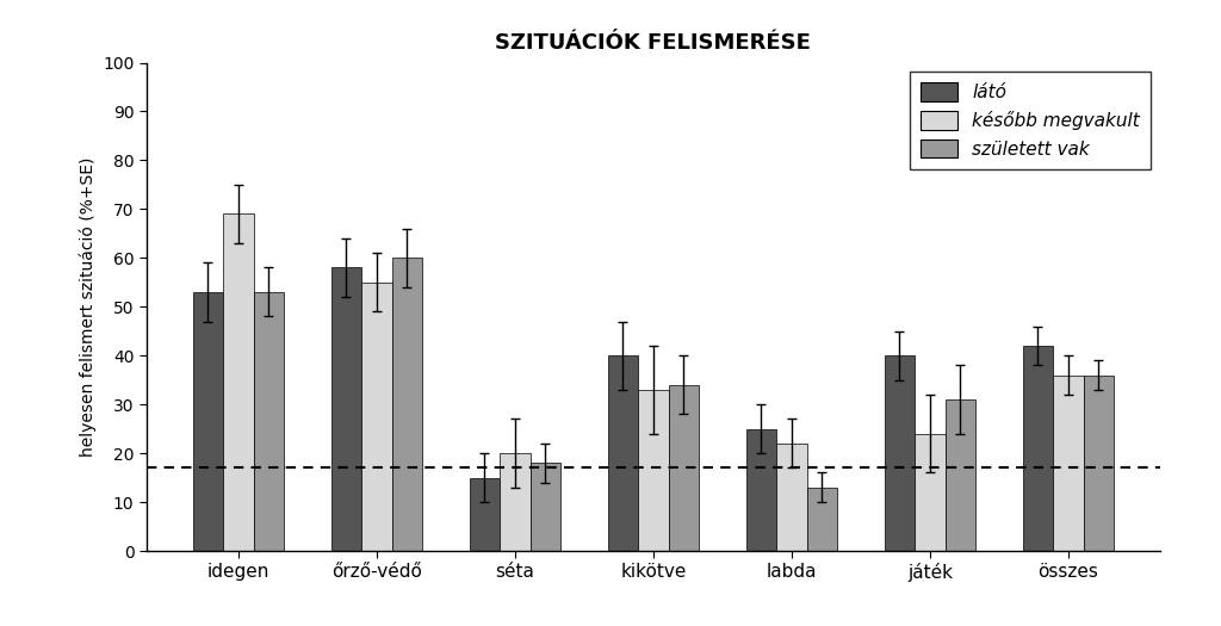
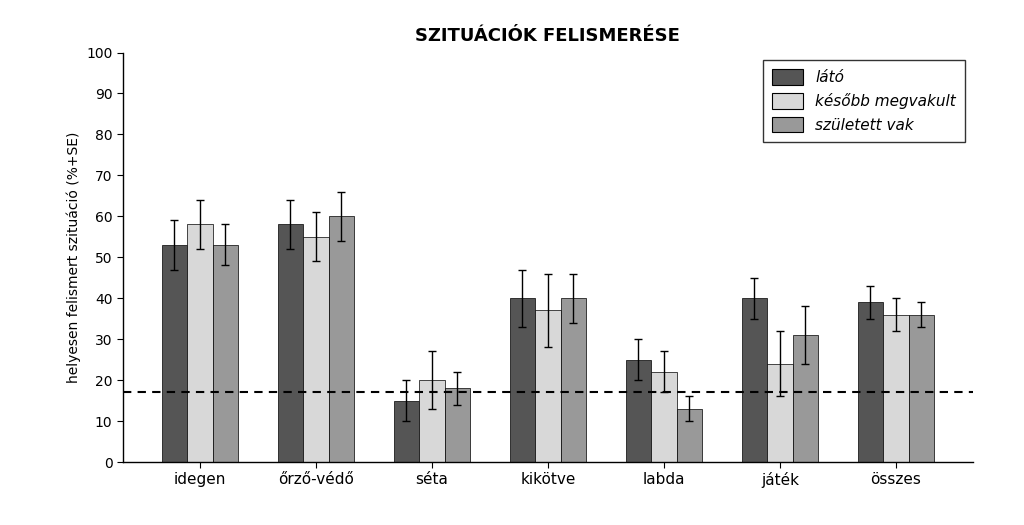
később megvakult/idegen: 69 -> 58
később megvakult/kikötve: 33 -> 37
született vak/kikötve: 34 -> 40
látó/összes: 42 -> 39
